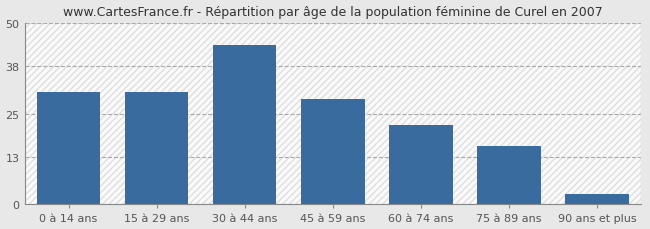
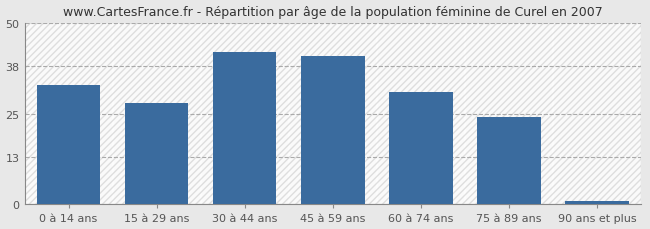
0 à 14 ans: 31 -> 33
15 à 29 ans: 31 -> 28
30 à 44 ans: 44 -> 42
45 à 59 ans: 29 -> 41
60 à 74 ans: 22 -> 31
75 à 89 ans: 16 -> 24
90 ans et plus: 3 -> 1
